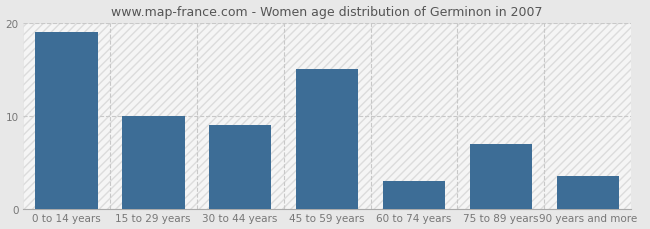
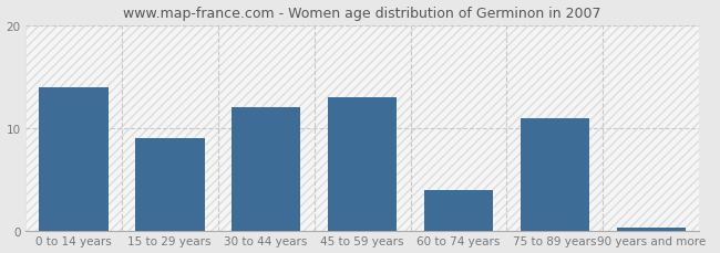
0 to 14 years: 19.0 -> 14.0
15 to 29 years: 10.0 -> 9.0
30 to 44 years: 9.0 -> 12.0
45 to 59 years: 15.0 -> 13.0
60 to 74 years: 3.0 -> 4.0
75 to 89 years: 7.0 -> 11.0
90 years and more: 3.6 -> 0.3
